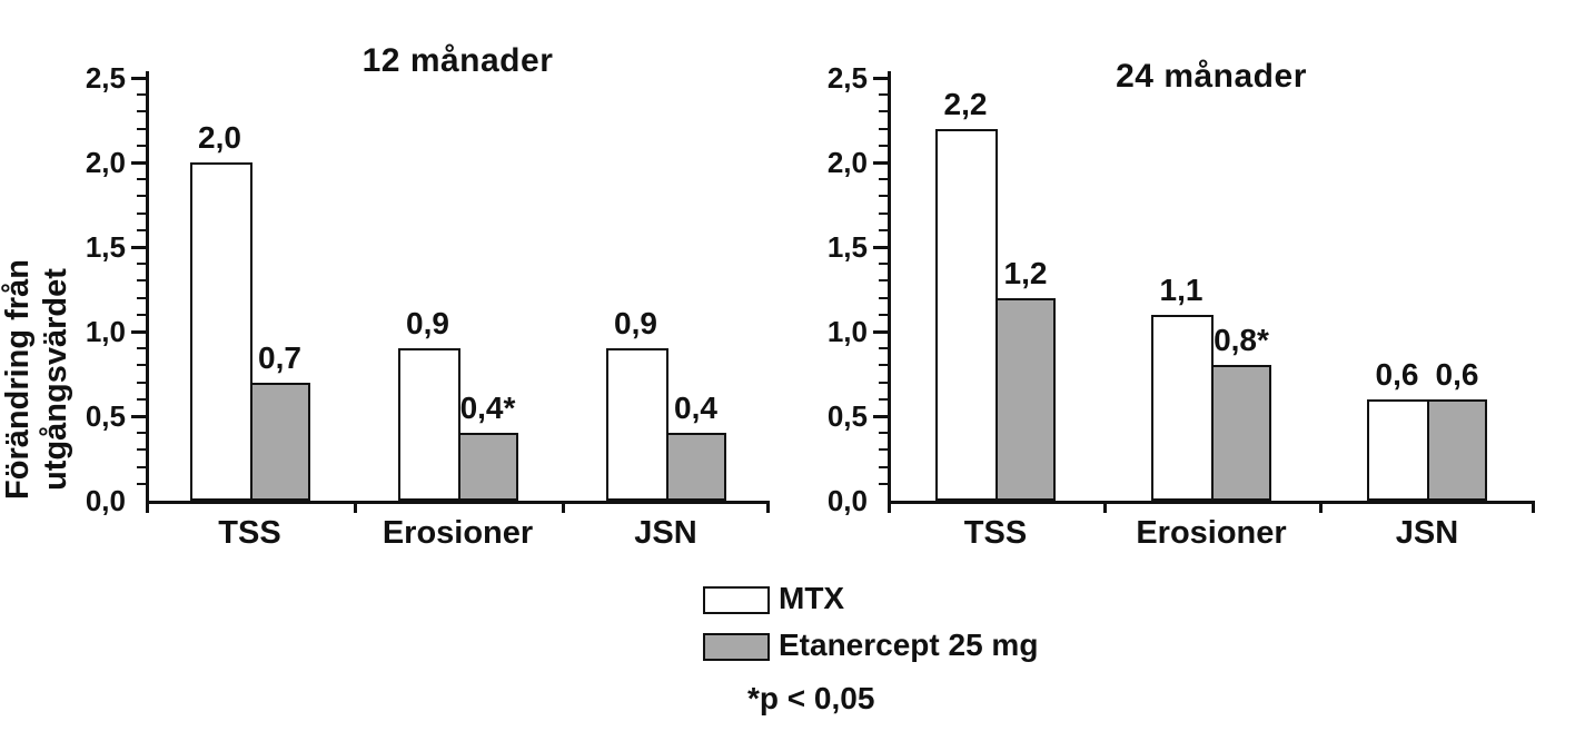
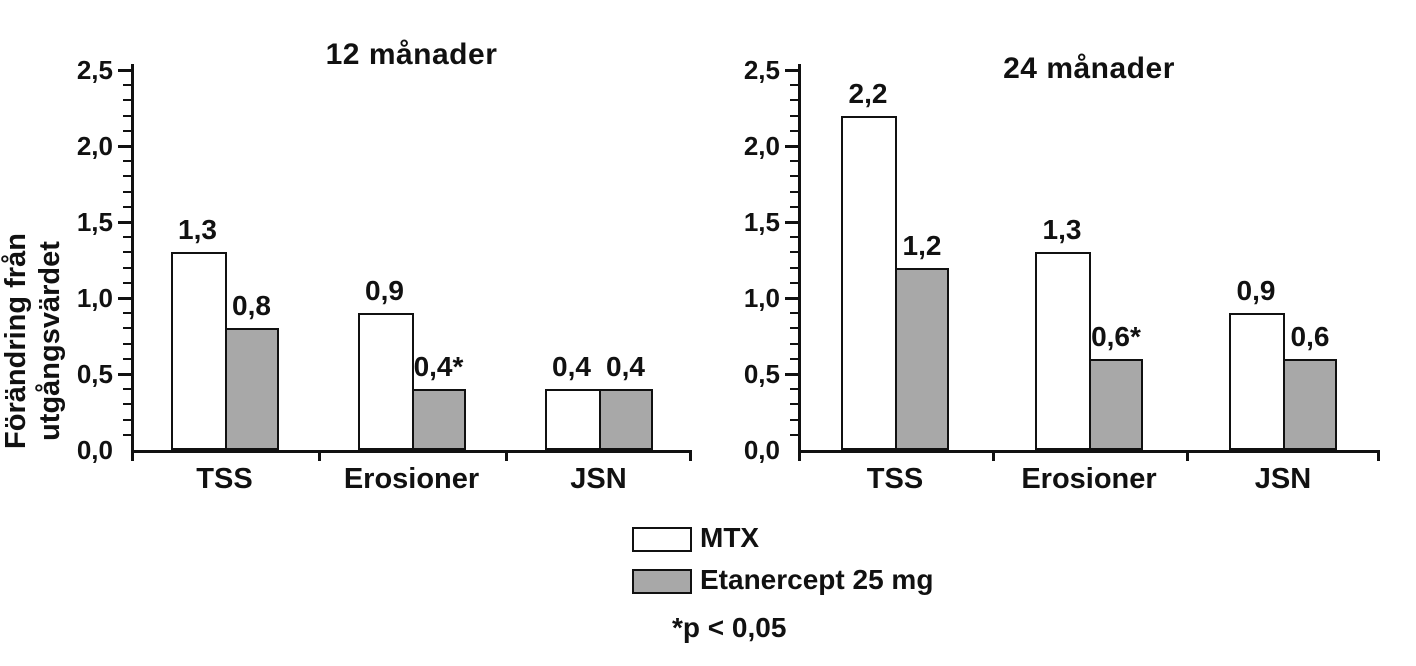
12 månader/MTX/TSS: 2,0 -> 1,3
12 månader/Etanercept 25 mg/TSS: 0,7 -> 0,8
12 månader/MTX/JSN: 0,9 -> 0,4
24 månader/MTX/Erosioner: 1,1 -> 1,3
24 månader/Etanercept 25 mg/Erosioner: 0,8 -> 0,6
24 månader/MTX/JSN: 0,6 -> 0,9
